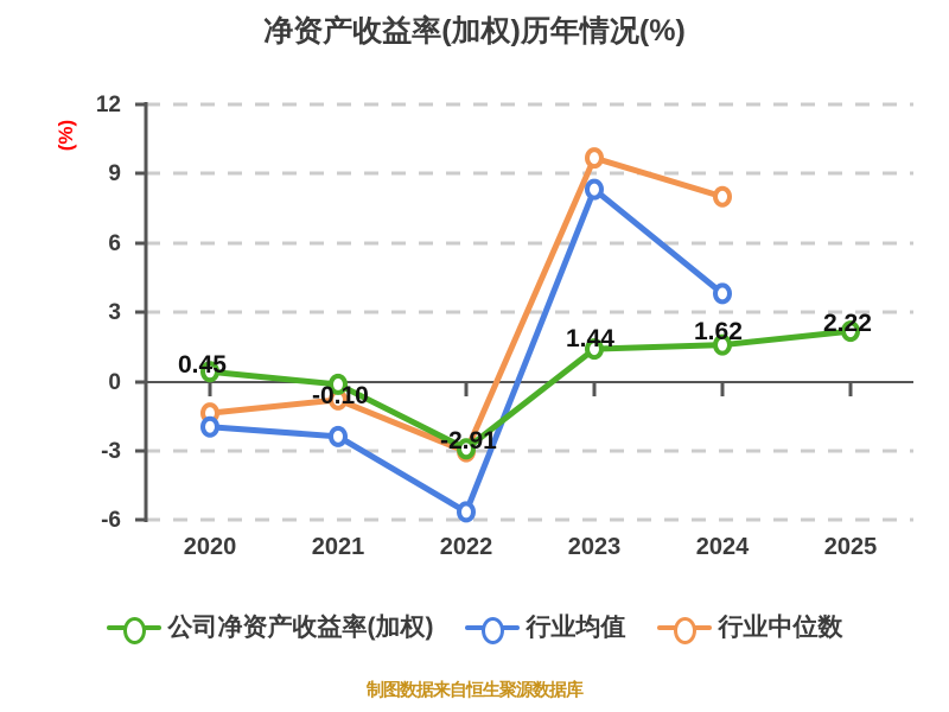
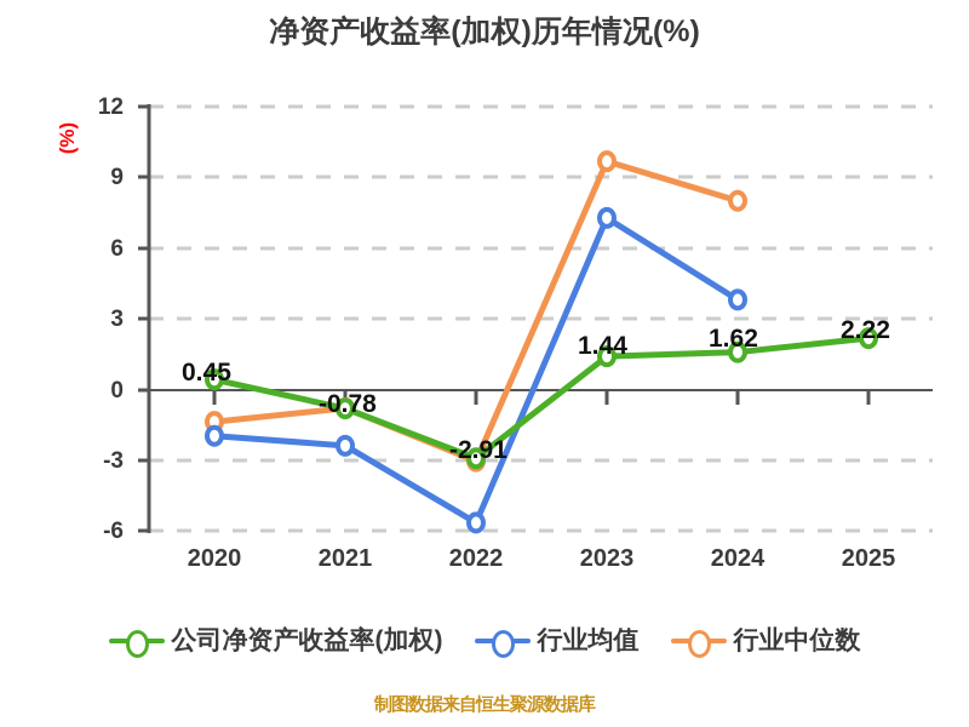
公司净资产收益率(加权)/2021: -0.10 -> -0.78
行业均值/2023: 8.4 -> 7.3
